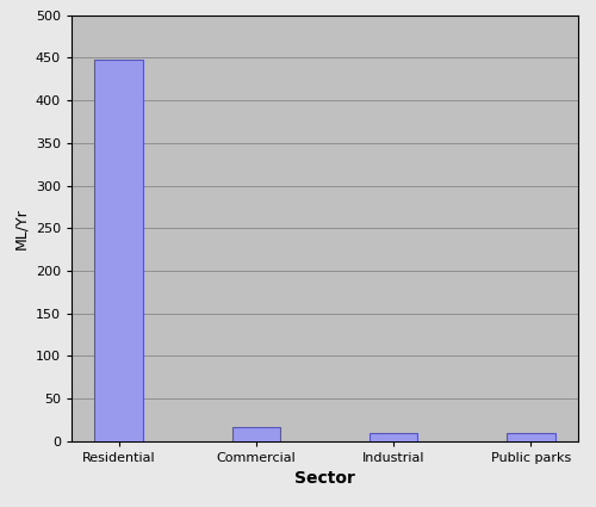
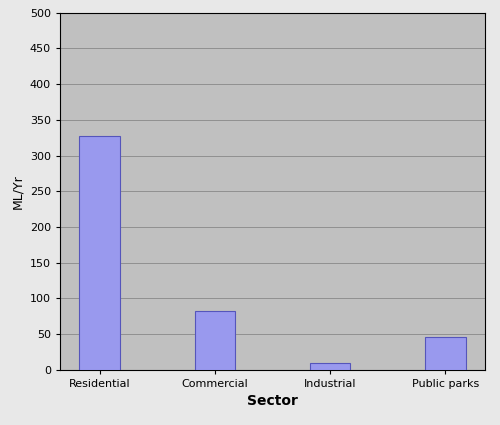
Residential: 448 -> 328
Commercial: 17 -> 82
Public parks: 9 -> 46
